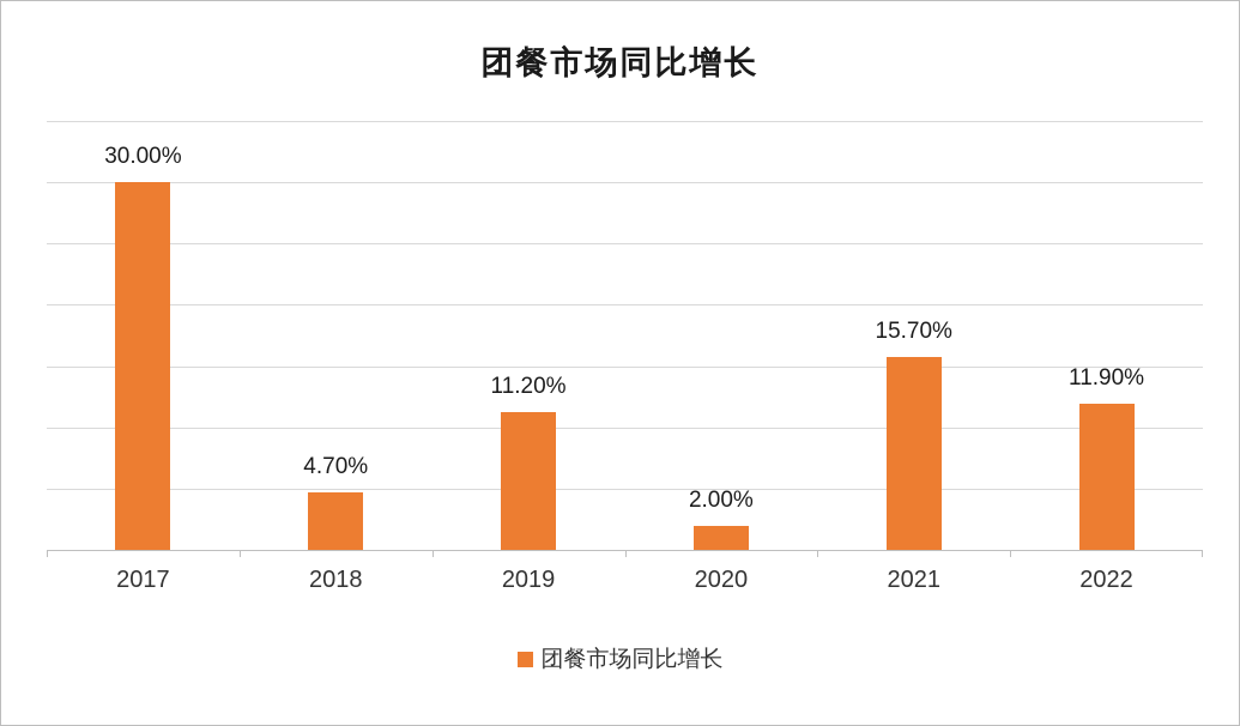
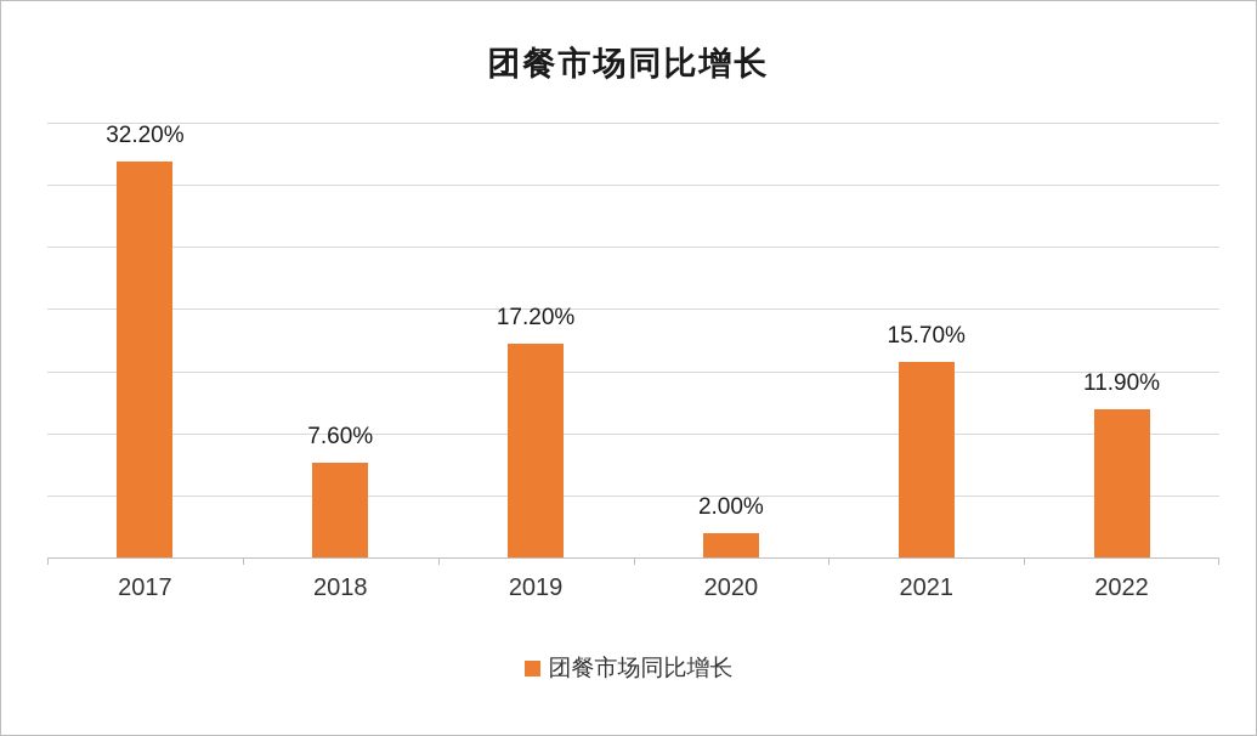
2017: 30.00% -> 32.20%
2018: 4.70% -> 7.60%
2019: 11.20% -> 17.20%
